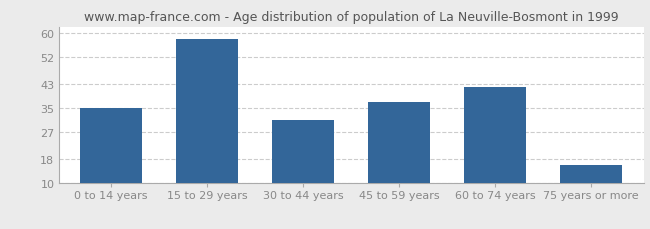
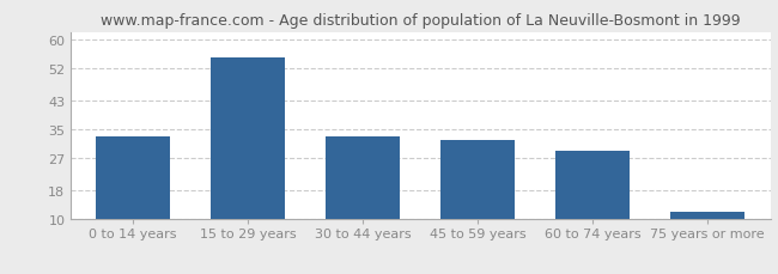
0 to 14 years: 35 -> 33
15 to 29 years: 58 -> 55
30 to 44 years: 31 -> 33
45 to 59 years: 37 -> 32
60 to 74 years: 42 -> 29
75 years or more: 16 -> 12
